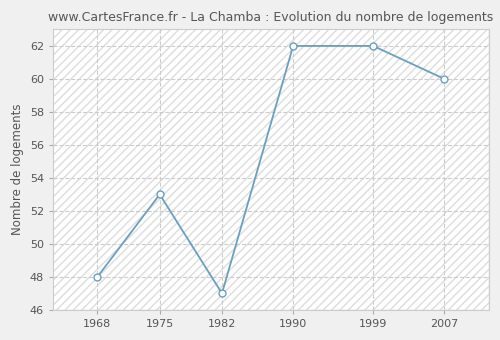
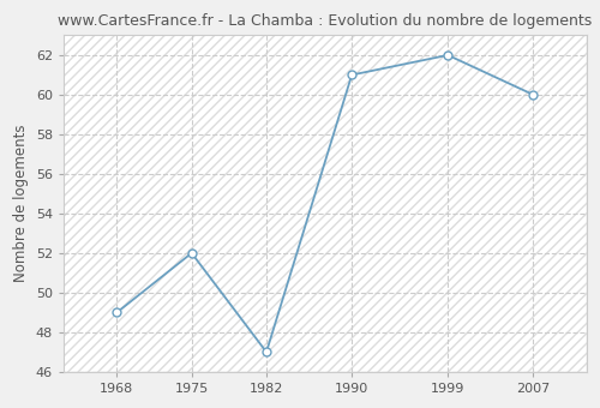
1968: 48 -> 49
1975: 53 -> 52
1990: 62 -> 61
